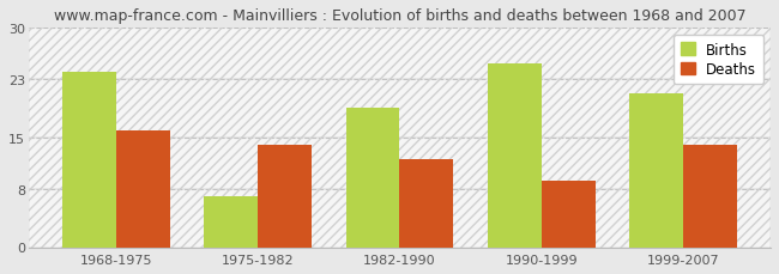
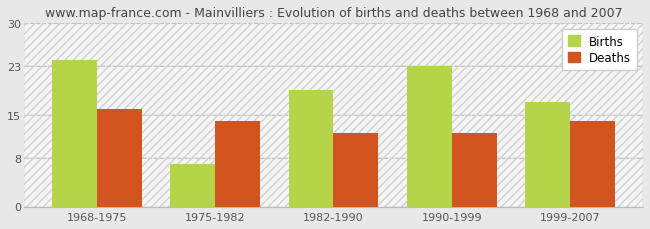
Births/1990-1999: 25 -> 23
Deaths/1990-1999: 9 -> 12
Births/1999-2007: 21 -> 17
